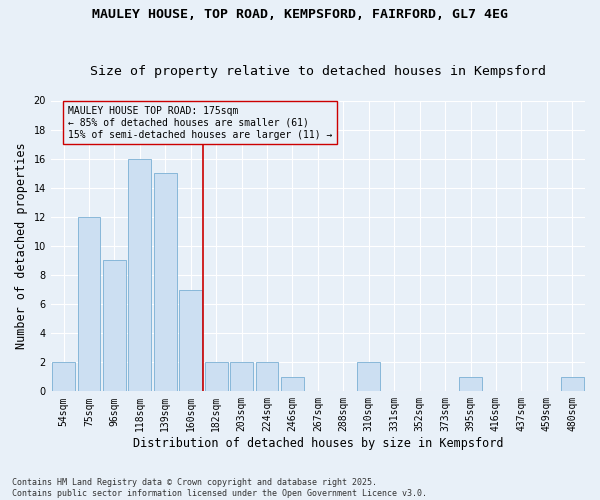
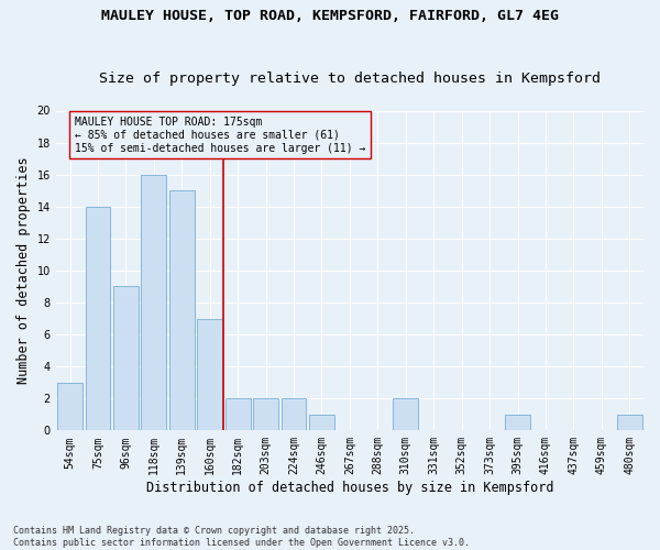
54sqm: 2 -> 3
75sqm: 12 -> 14
